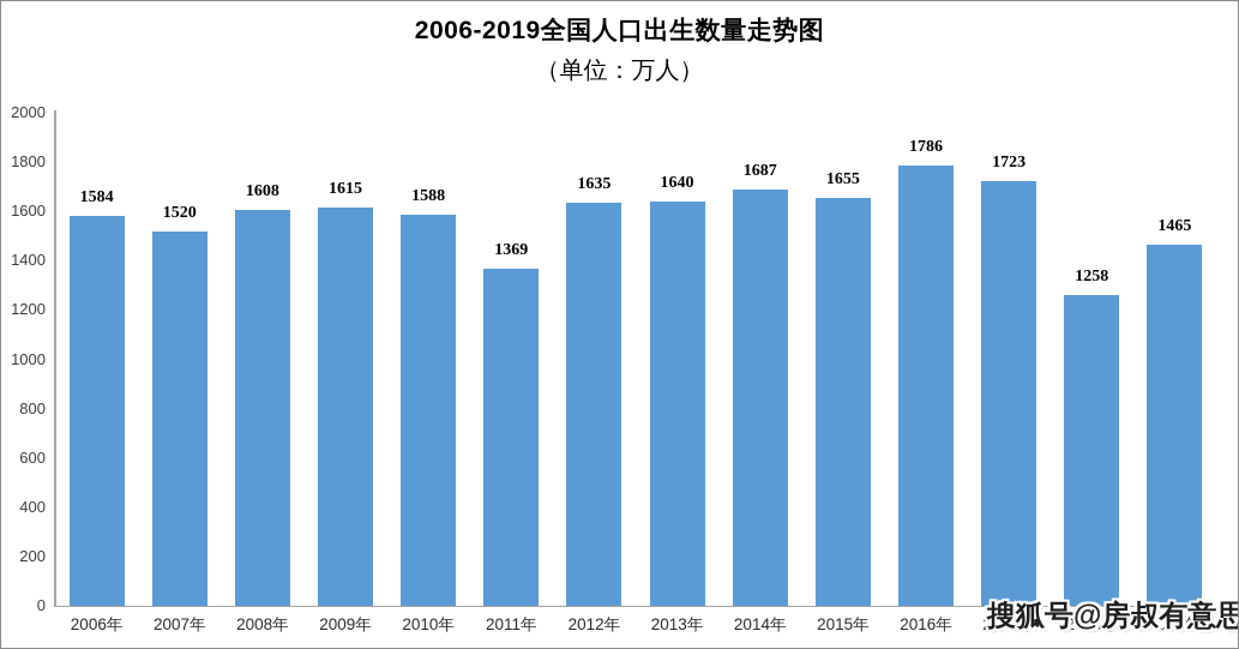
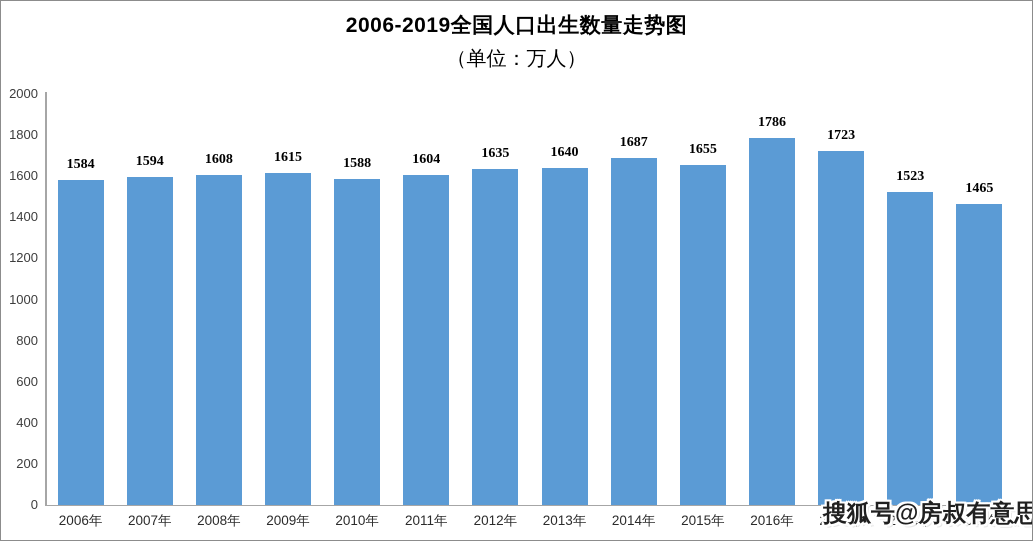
2007年: 1520 -> 1594
2011年: 1369 -> 1604
2018年: 1258 -> 1523
